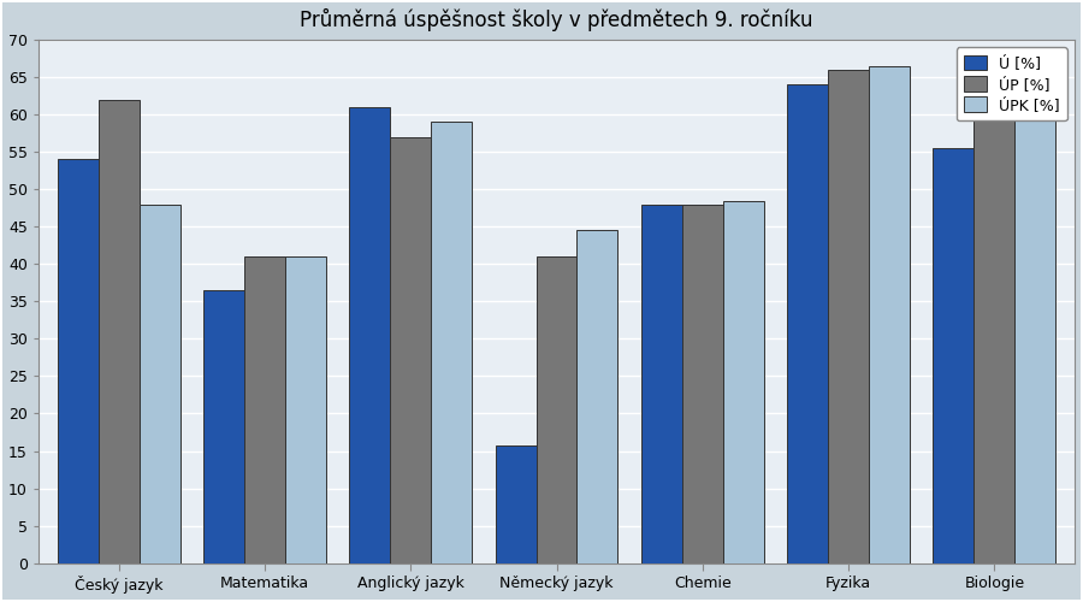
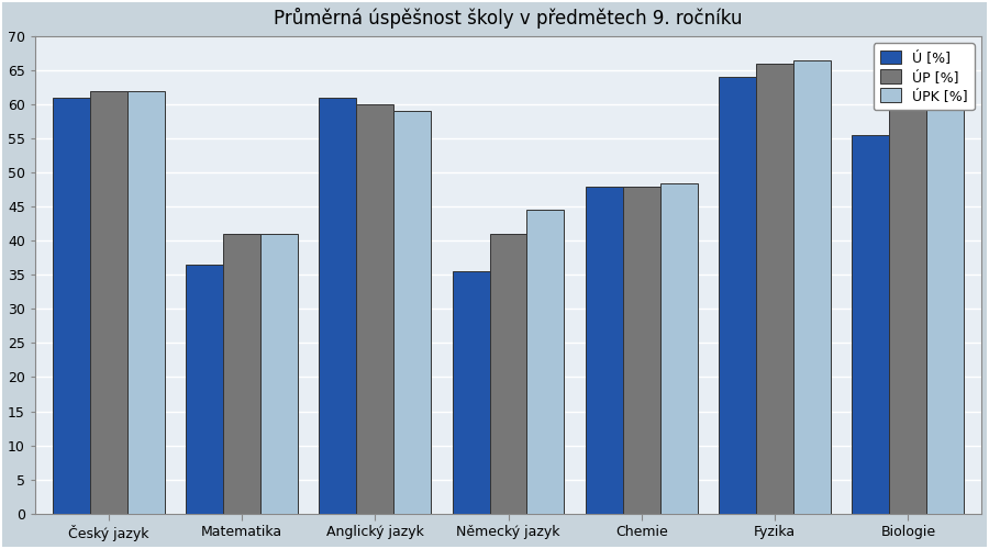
Ú [%]/Český jazyk: 54.0 -> 61.0
ÚPK [%]/Český jazyk: 48.0 -> 62.0
ÚP [%]/Anglický jazyk: 57.0 -> 60.0
Ú [%]/Německý jazyk: 15.8 -> 35.5
